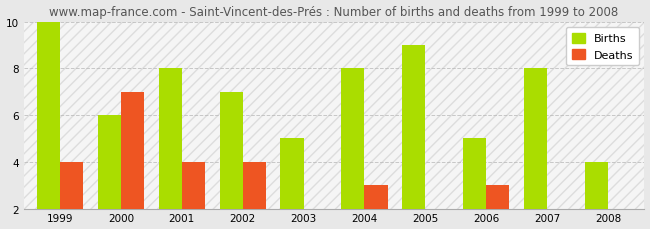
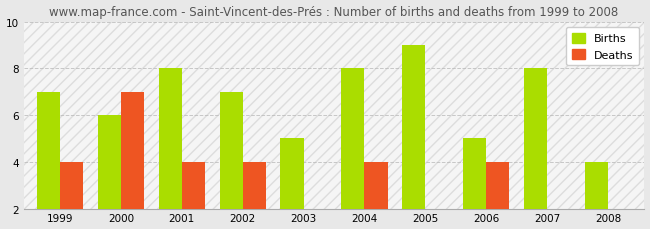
Births/1999: 10 -> 7
Deaths/2004: 3 -> 4
Deaths/2006: 3 -> 4
